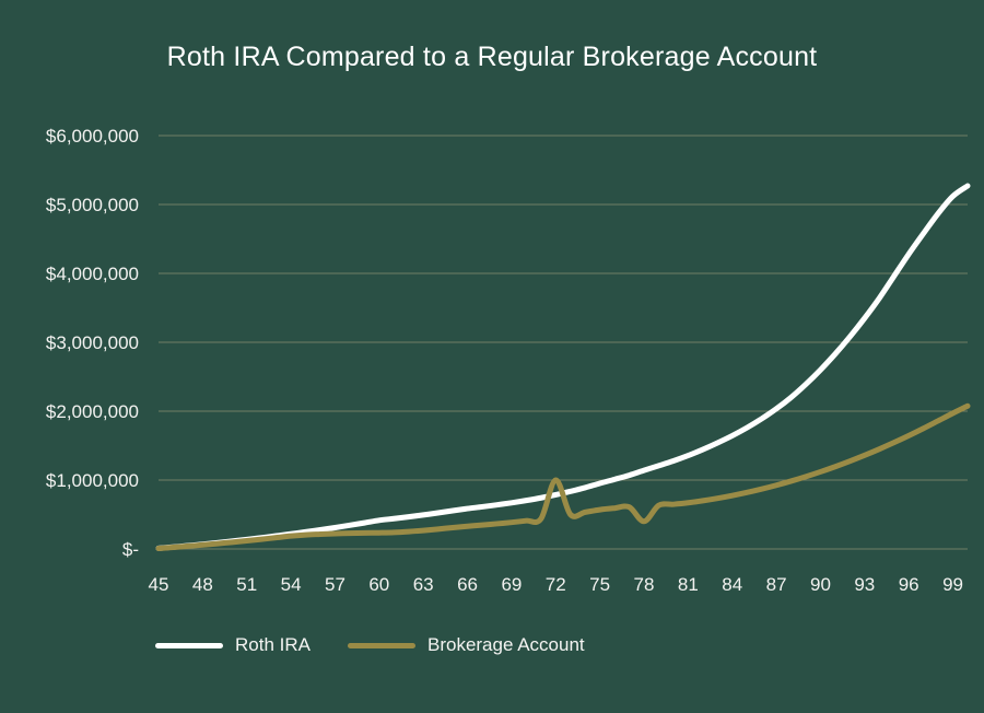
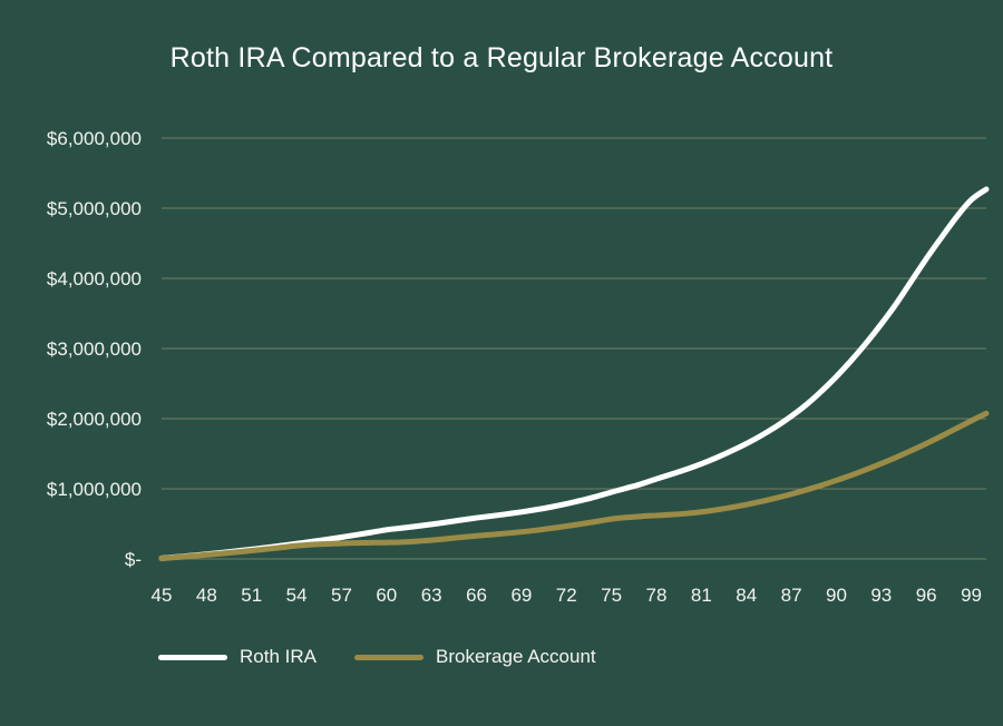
Brokerage Account/72: $1000000 -> $500000
Brokerage Account/78: $400000 -> $600000
